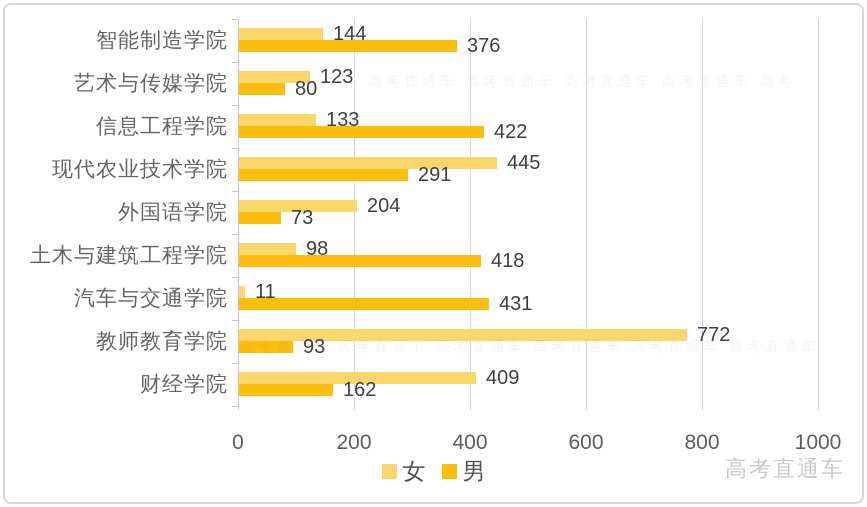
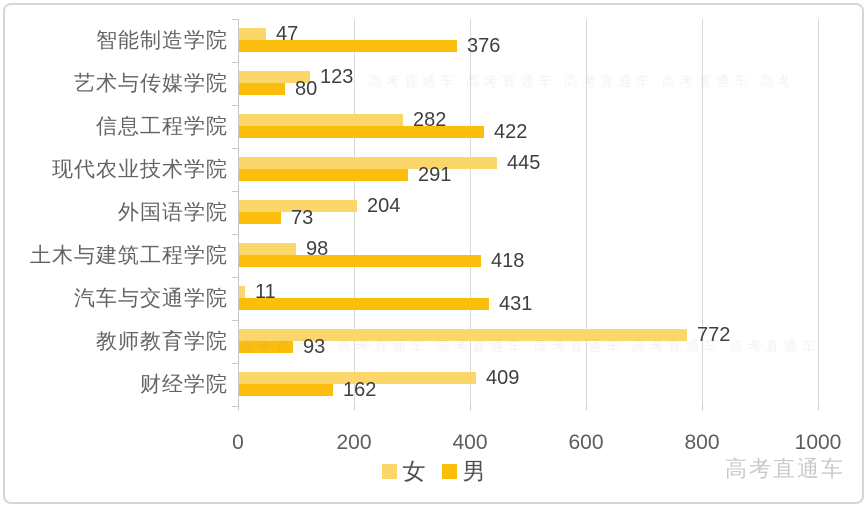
女/智能制造学院: 144 -> 47
女/信息工程学院: 133 -> 282
